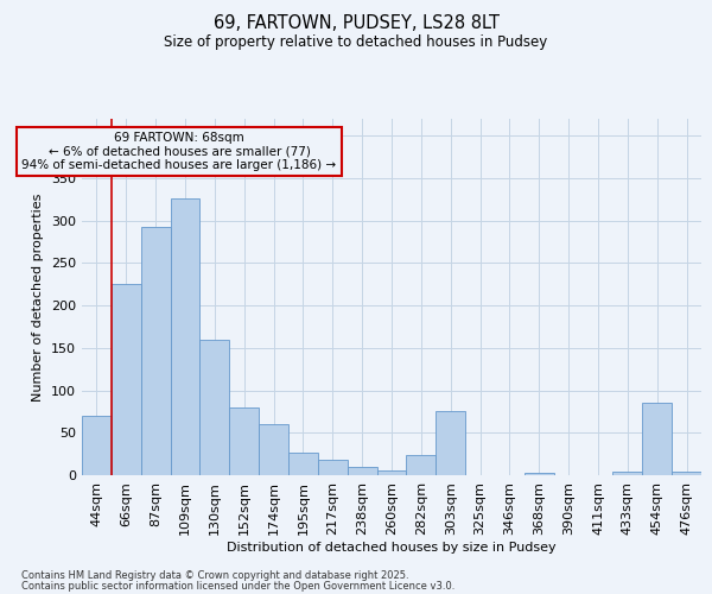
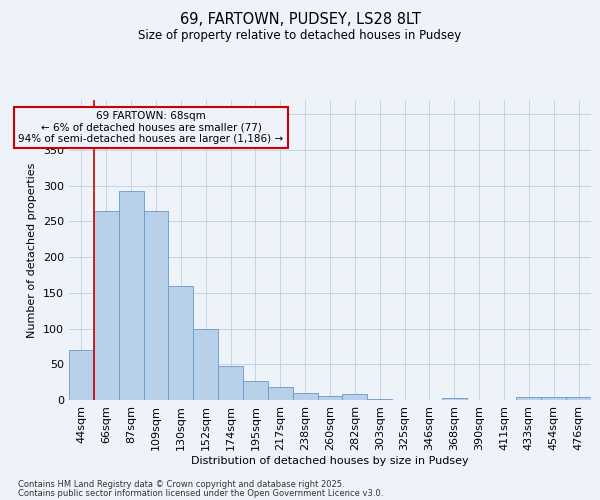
66sqm: 226 -> 265
109sqm: 326 -> 265
152sqm: 80 -> 99
174sqm: 60 -> 47
282sqm: 24 -> 9
303sqm: 76 -> 2
454sqm: 86 -> 4
